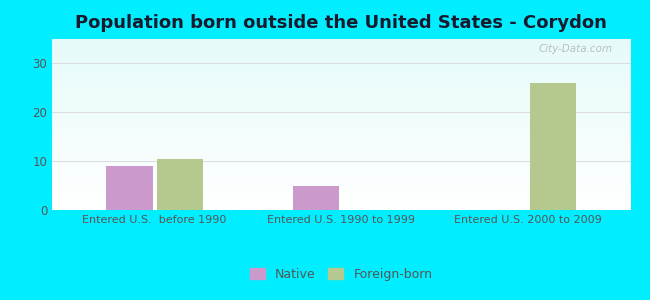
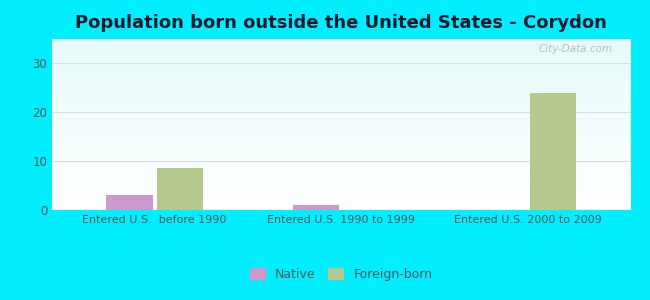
Native/Entered U.S. before 1990: 9 -> 3
Foreign-born/Entered U.S. before 1990: 10.5 -> 8.5
Native/Entered U.S. 1990 to 1999: 5 -> 1
Foreign-born/Entered U.S. 2000 to 2009: 26.0 -> 24.0
